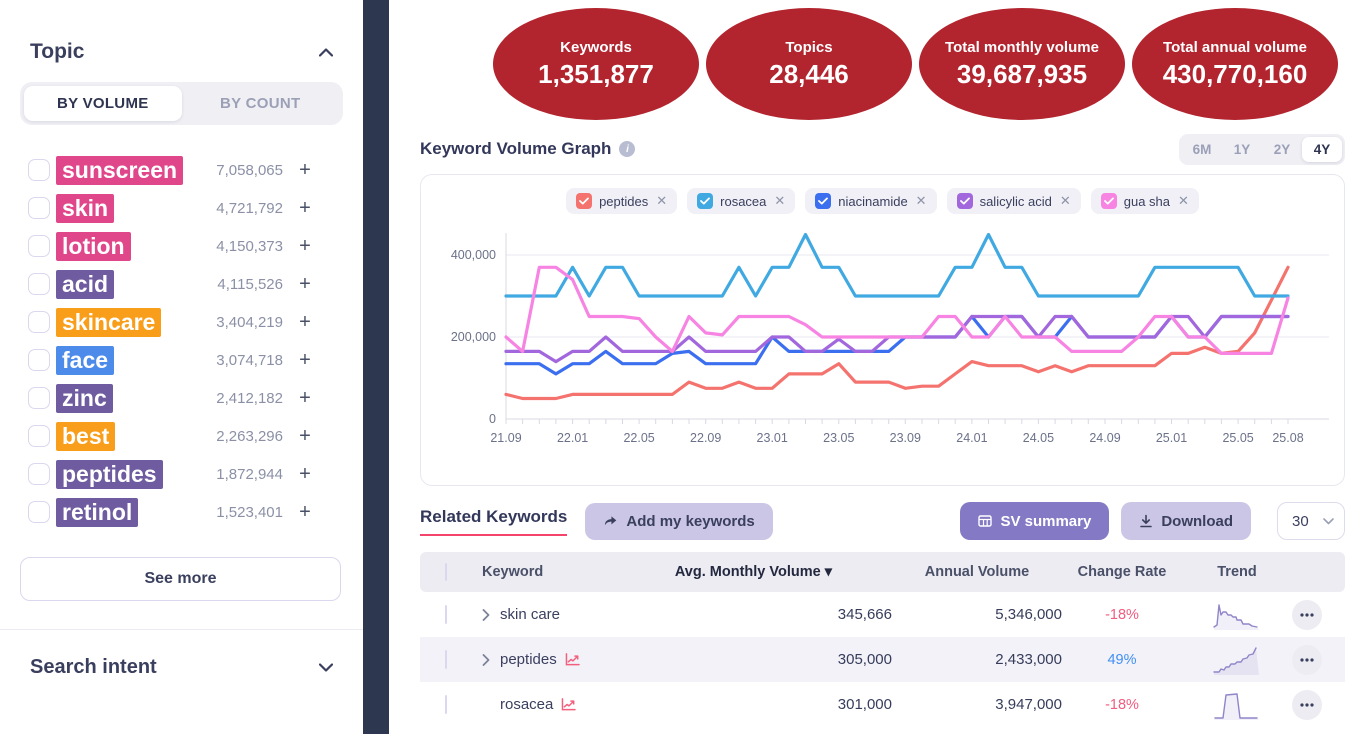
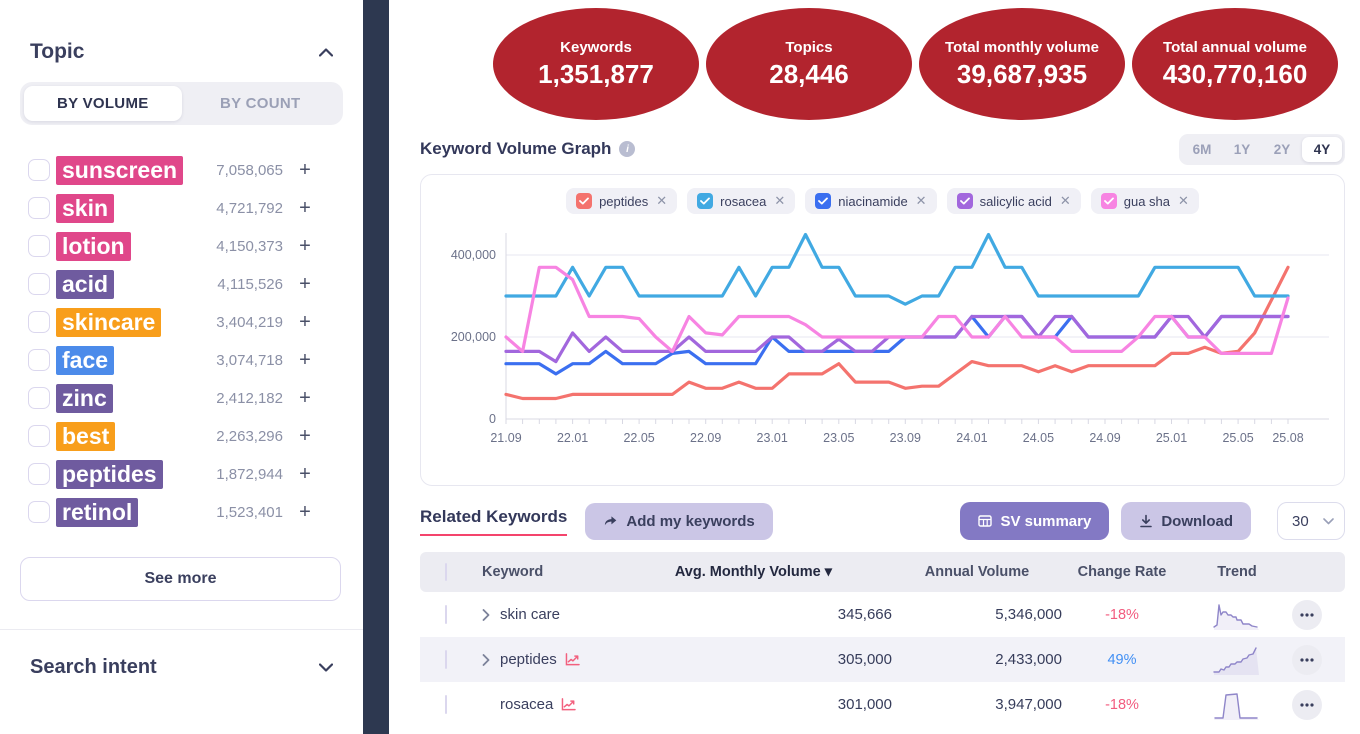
salicylic acid/22.01: 160000 -> 210000
rosacea/23.09: 300000 -> 280000
